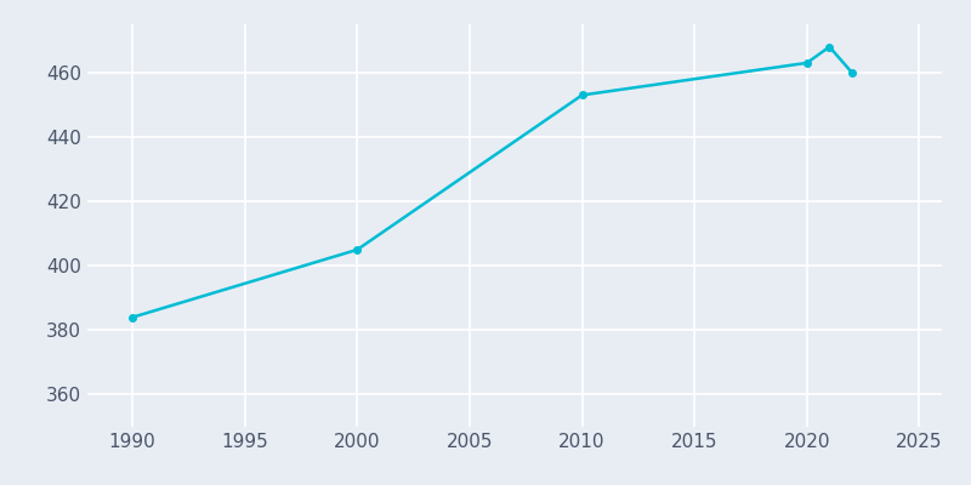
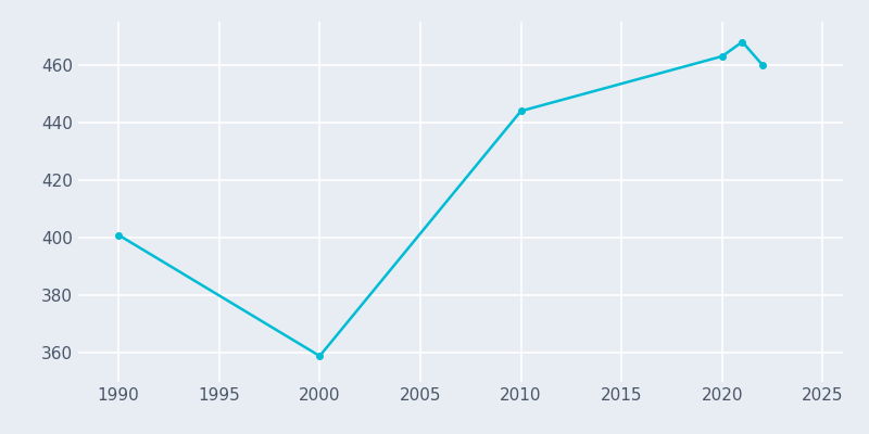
1990: 384 -> 401
2000: 405 -> 359
2010: 453 -> 444
